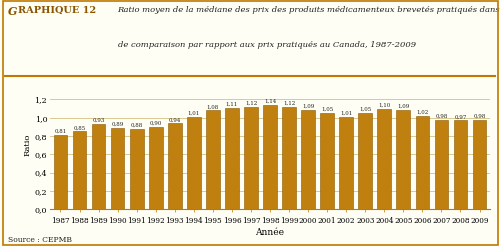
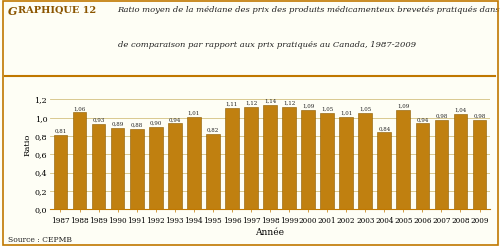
1988: 0,85 -> 1,06
1995: 1,08 -> 0,82
2004: 1,10 -> 0,84
2006: 1,02 -> 0,94
2008: 0,97 -> 1,04
